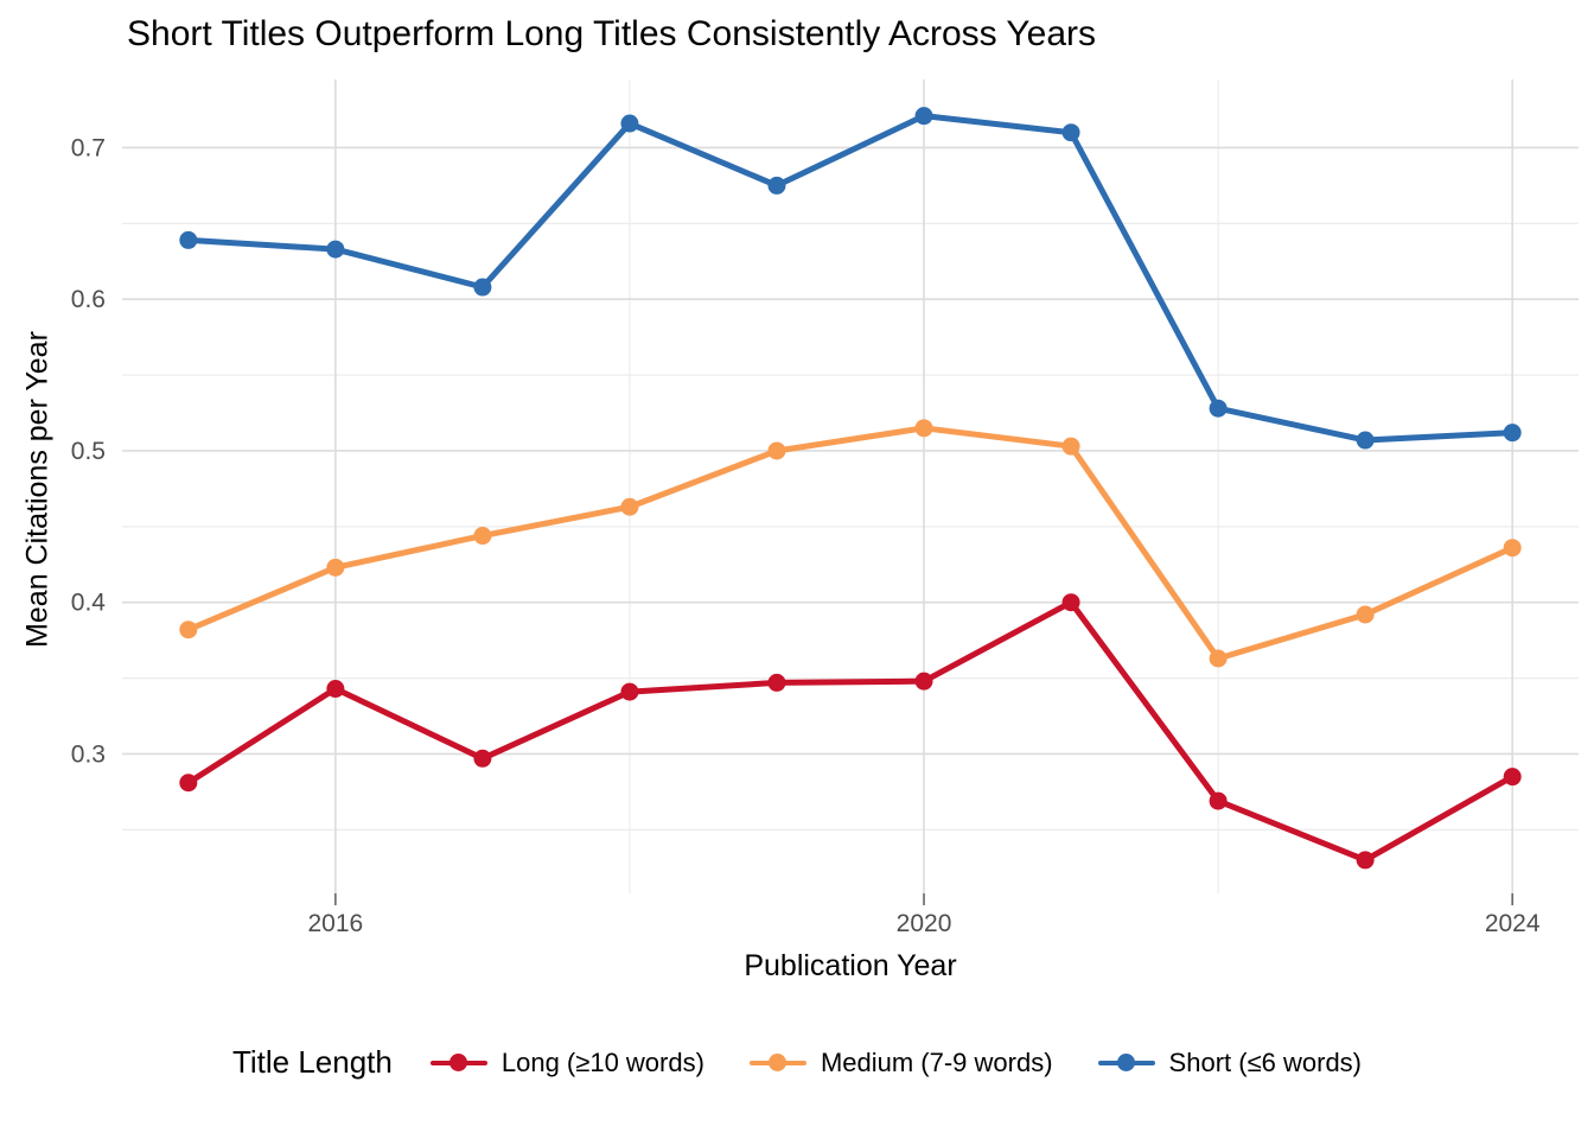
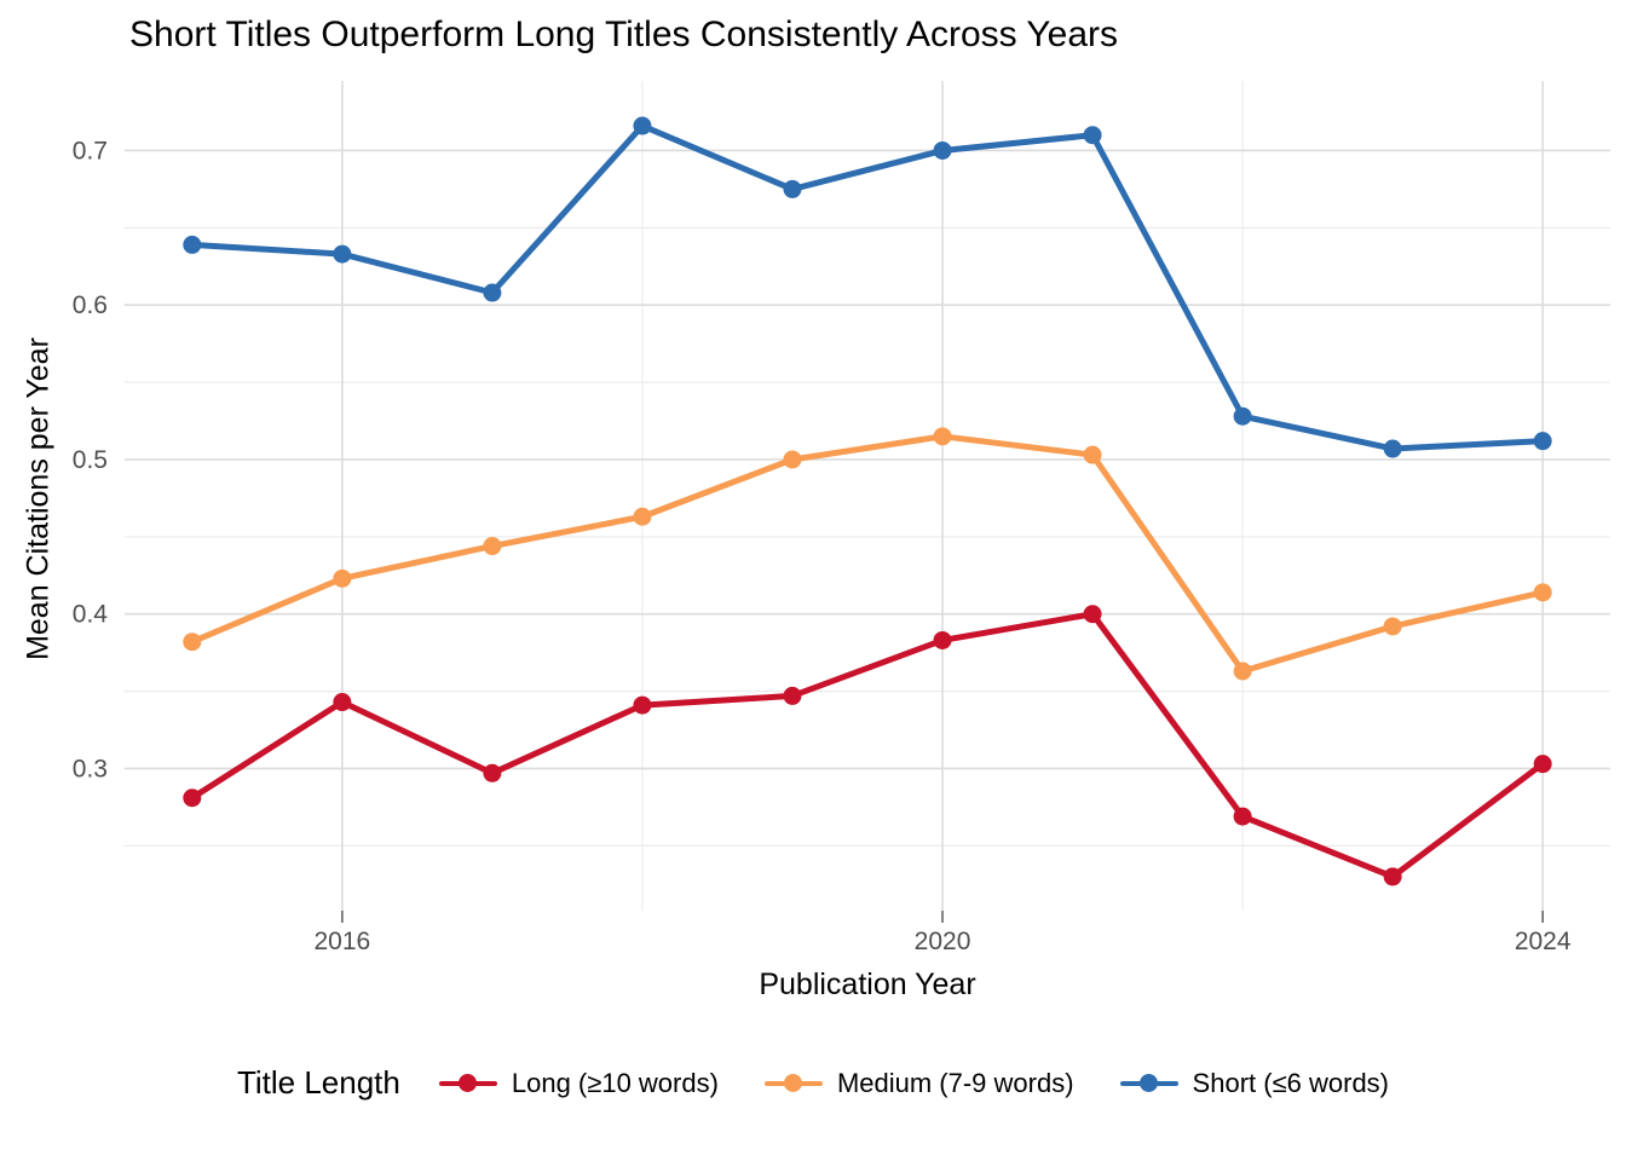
Long (≥10 words)/2020: 0.348 -> 0.383
Short (≤6 words)/2020: 0.721 -> 0.700
Long (≥10 words)/2024: 0.285 -> 0.303
Medium (7-9 words)/2024: 0.436 -> 0.414
